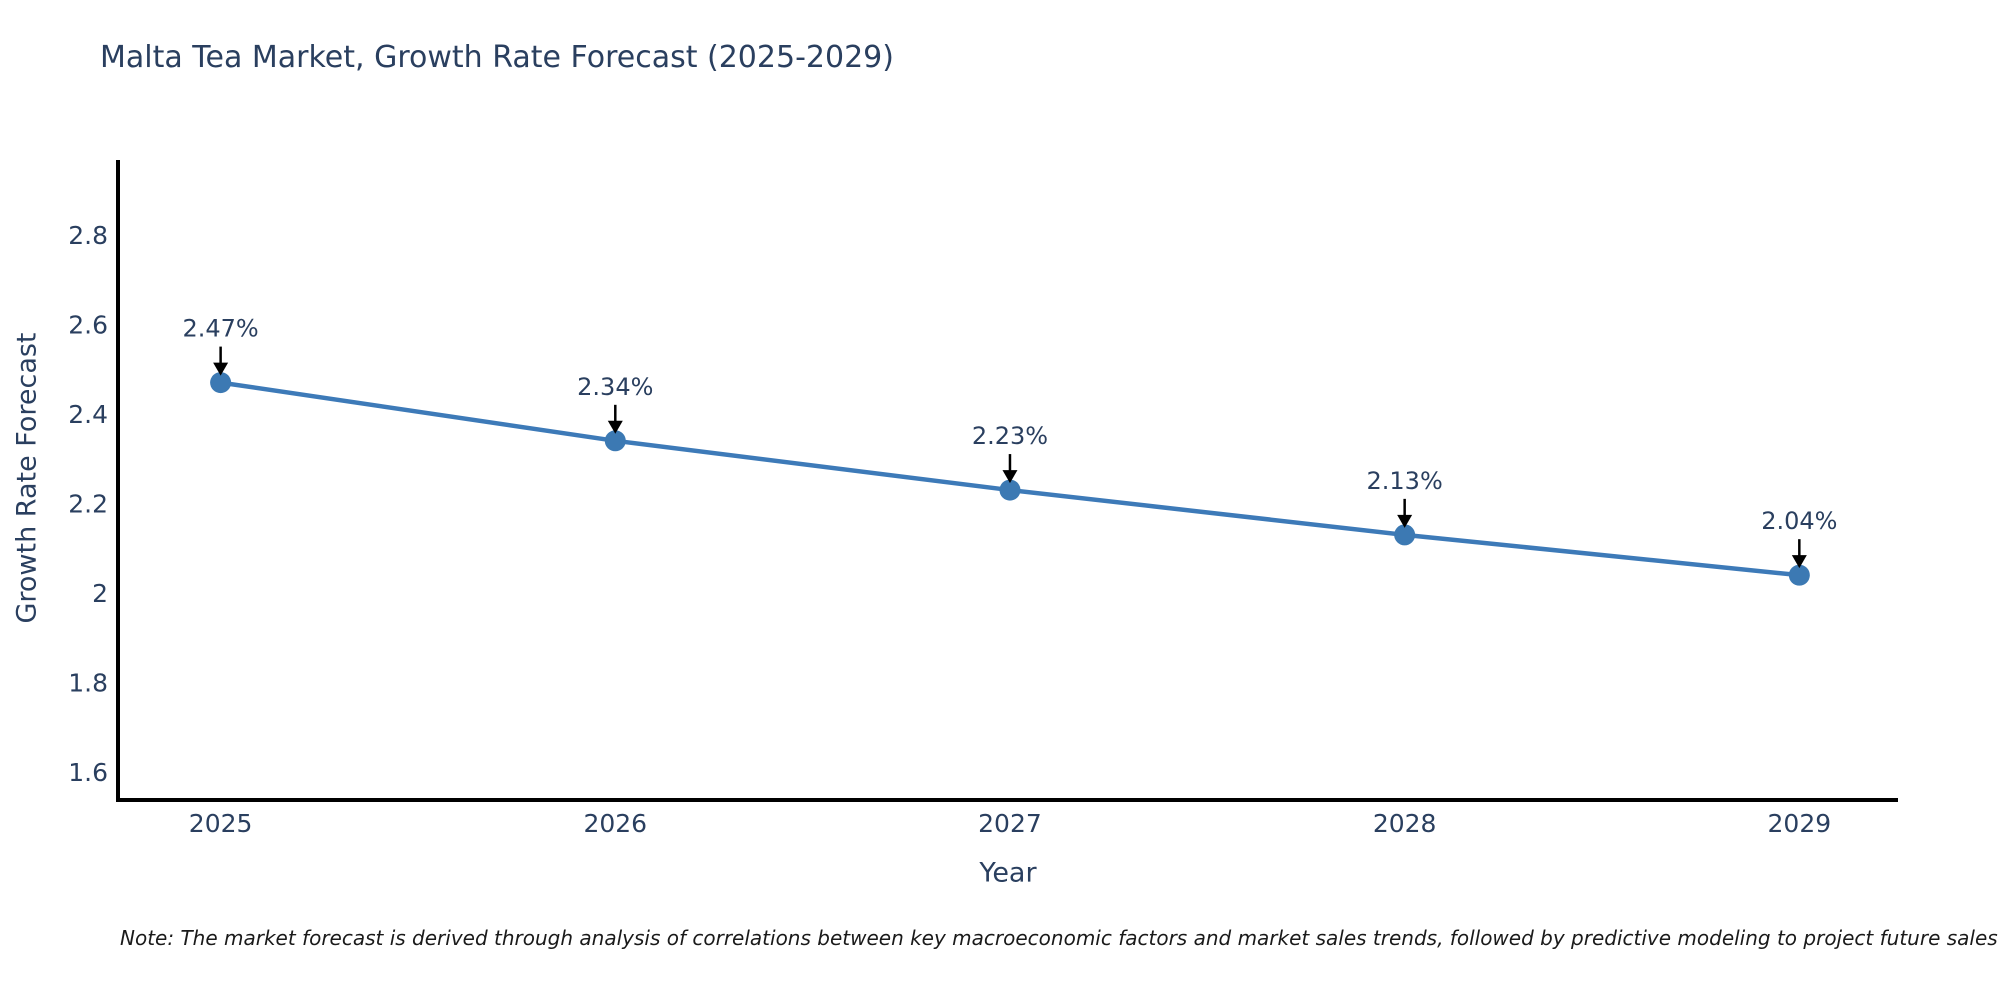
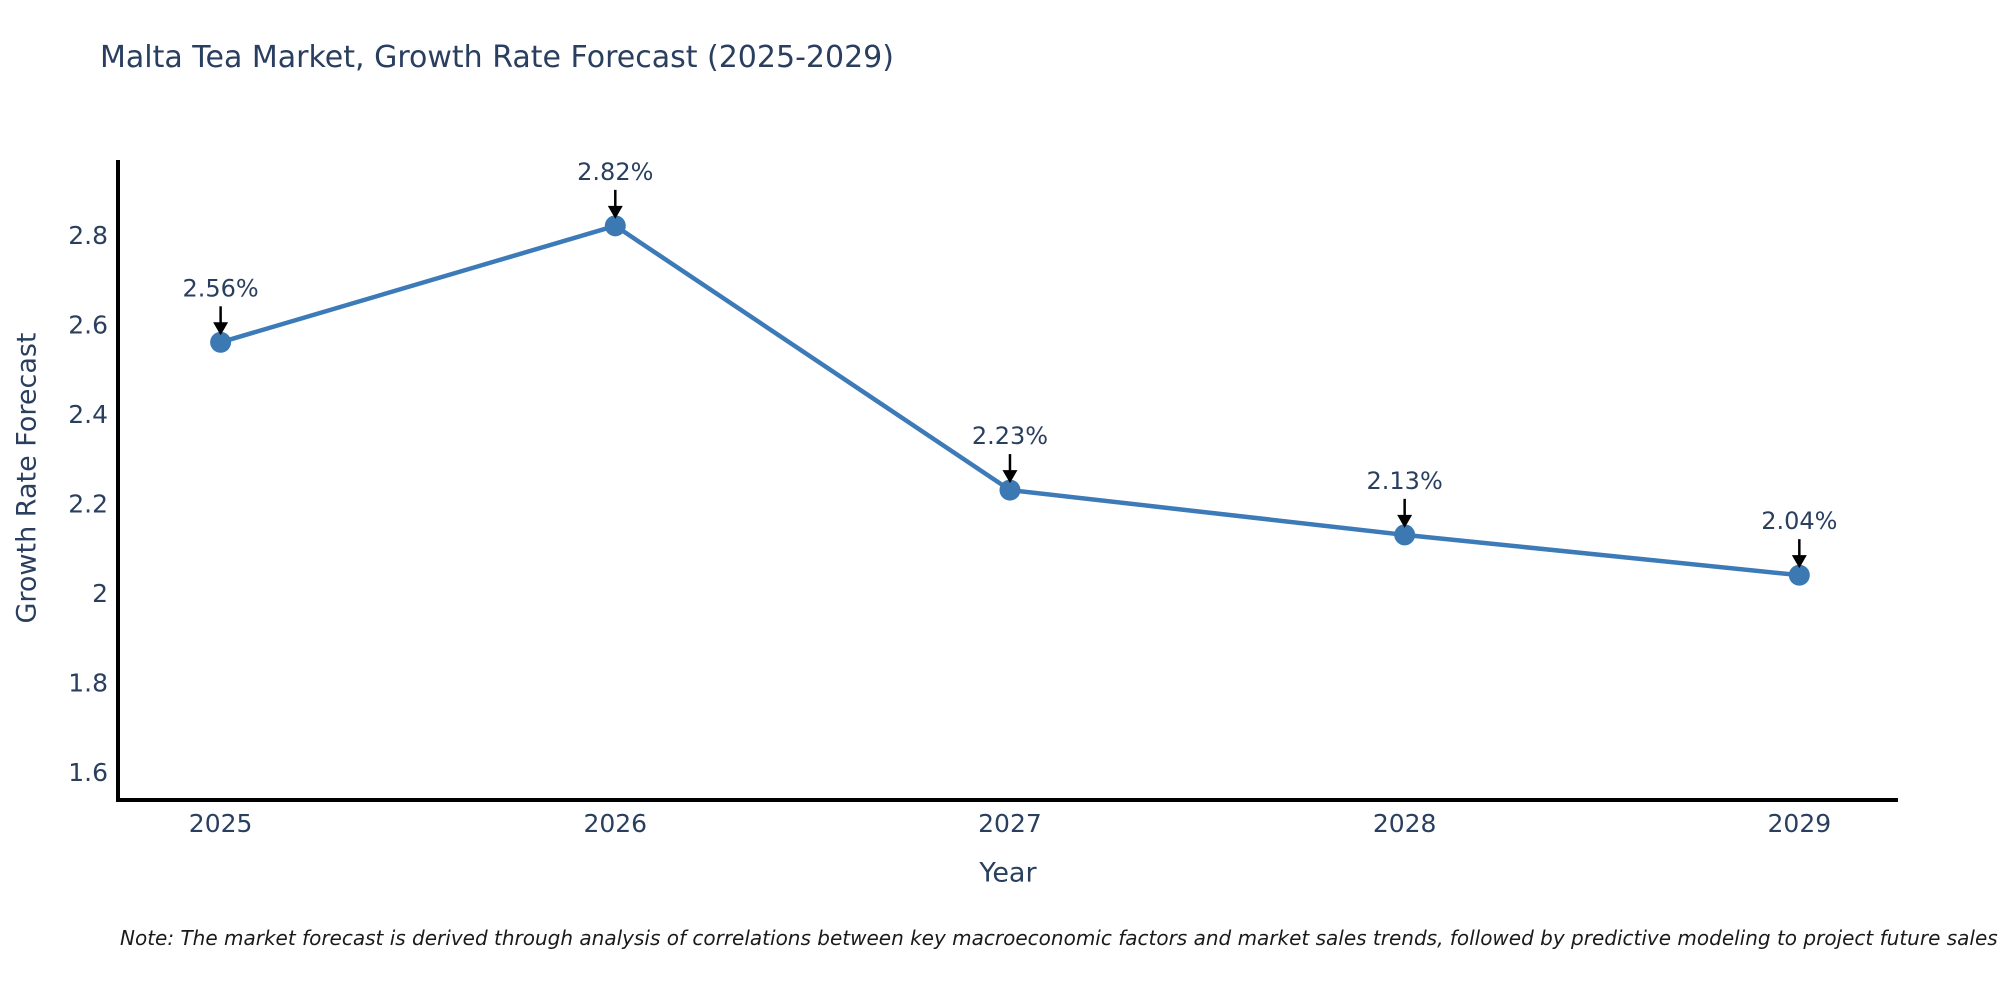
2025: 2.47% -> 2.56%
2026: 2.34% -> 2.82%
